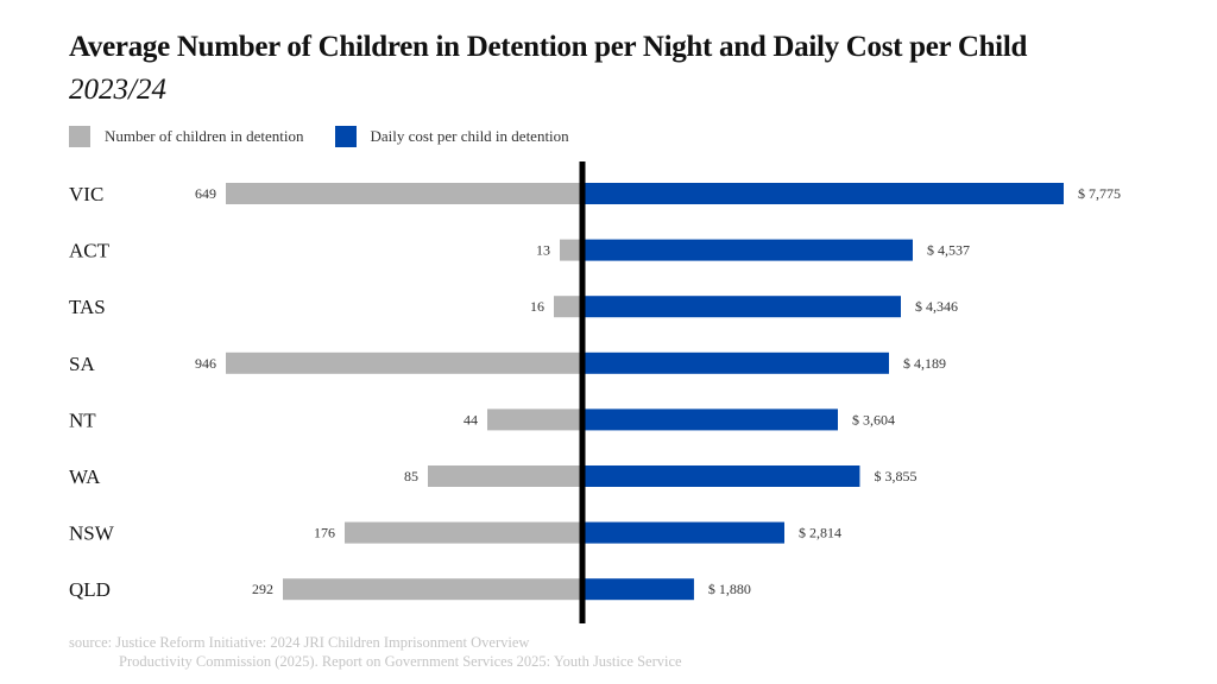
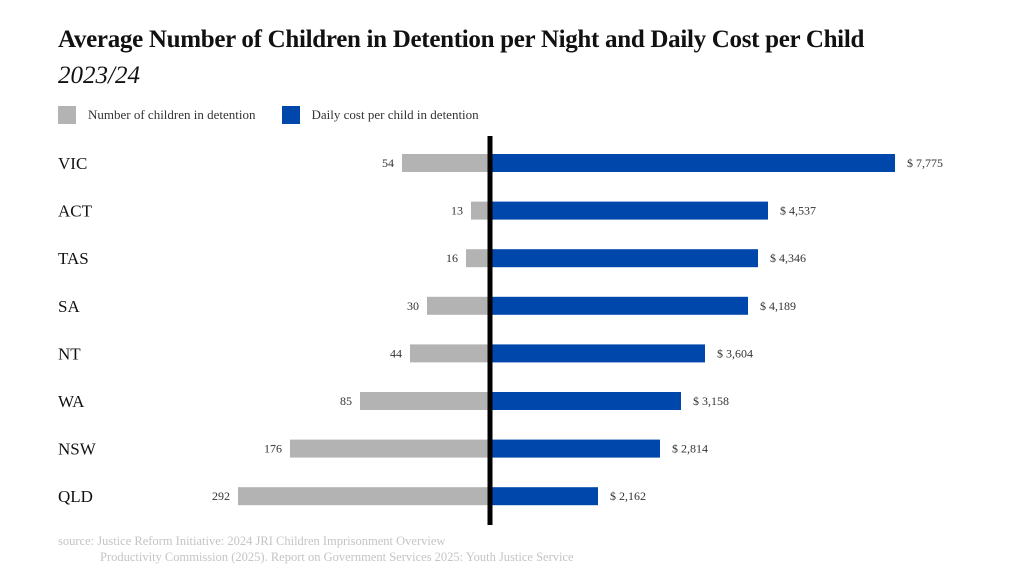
Number of children in detention/VIC: 649 -> 54
Number of children in detention/SA: 946 -> 30
Daily cost per child in detention/WA: 3,855 -> 3,158
Daily cost per child in detention/QLD: 1,880 -> 2,162
